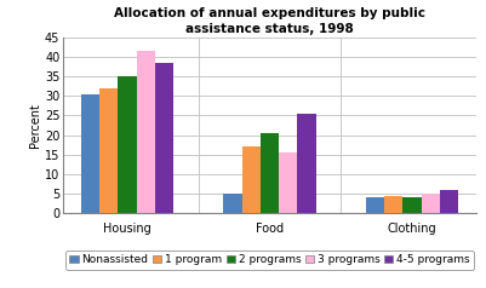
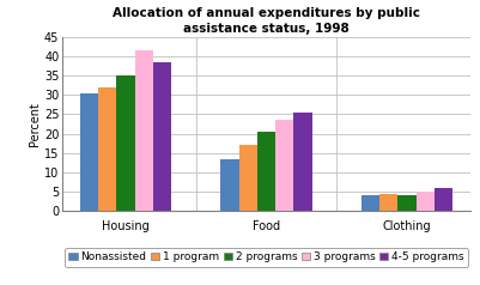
Nonassisted/Food: 5.0 -> 13.5
3 programs/Food: 15.5 -> 23.5
